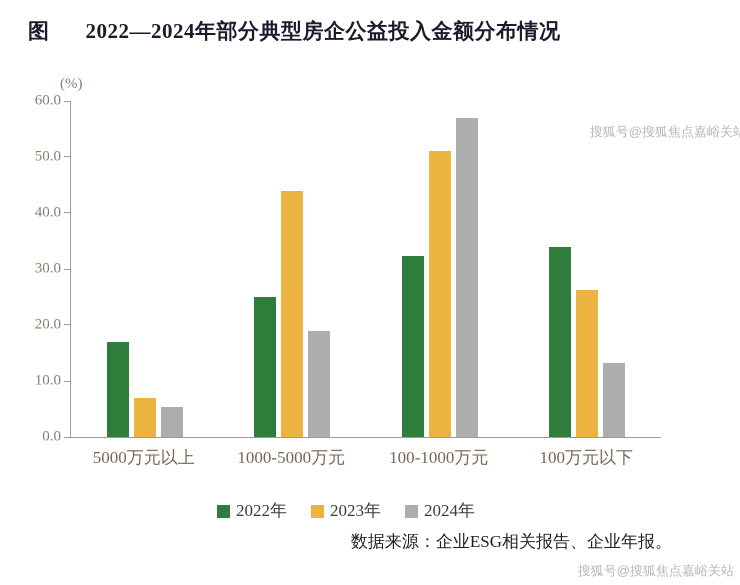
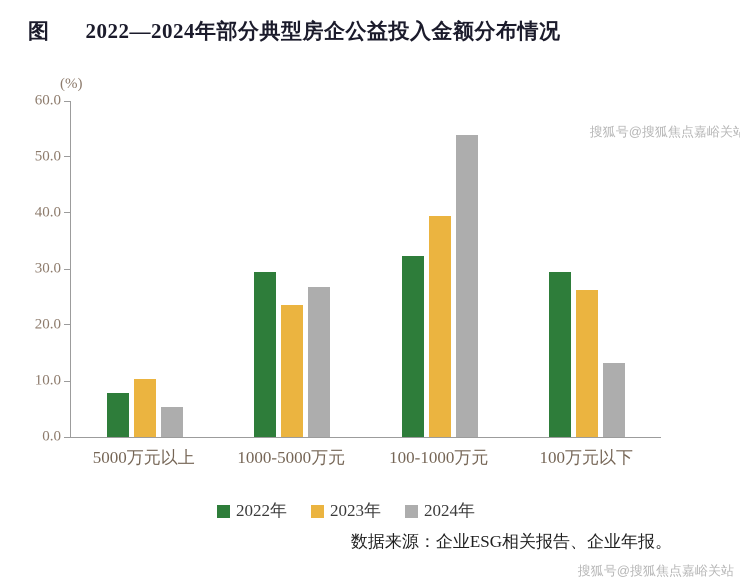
2022年/5000万元以上: 17 -> 8
2023年/5000万元以上: 7 -> 10
2022年/1000-5000万元: 25 -> 30
2023年/1000-5000万元: 44 -> 24
2024年/1000-5000万元: 19 -> 27
2023年/100-1000万元: 51 -> 39
2024年/100-1000万元: 57 -> 54
2022年/100万元以下: 34 -> 30
